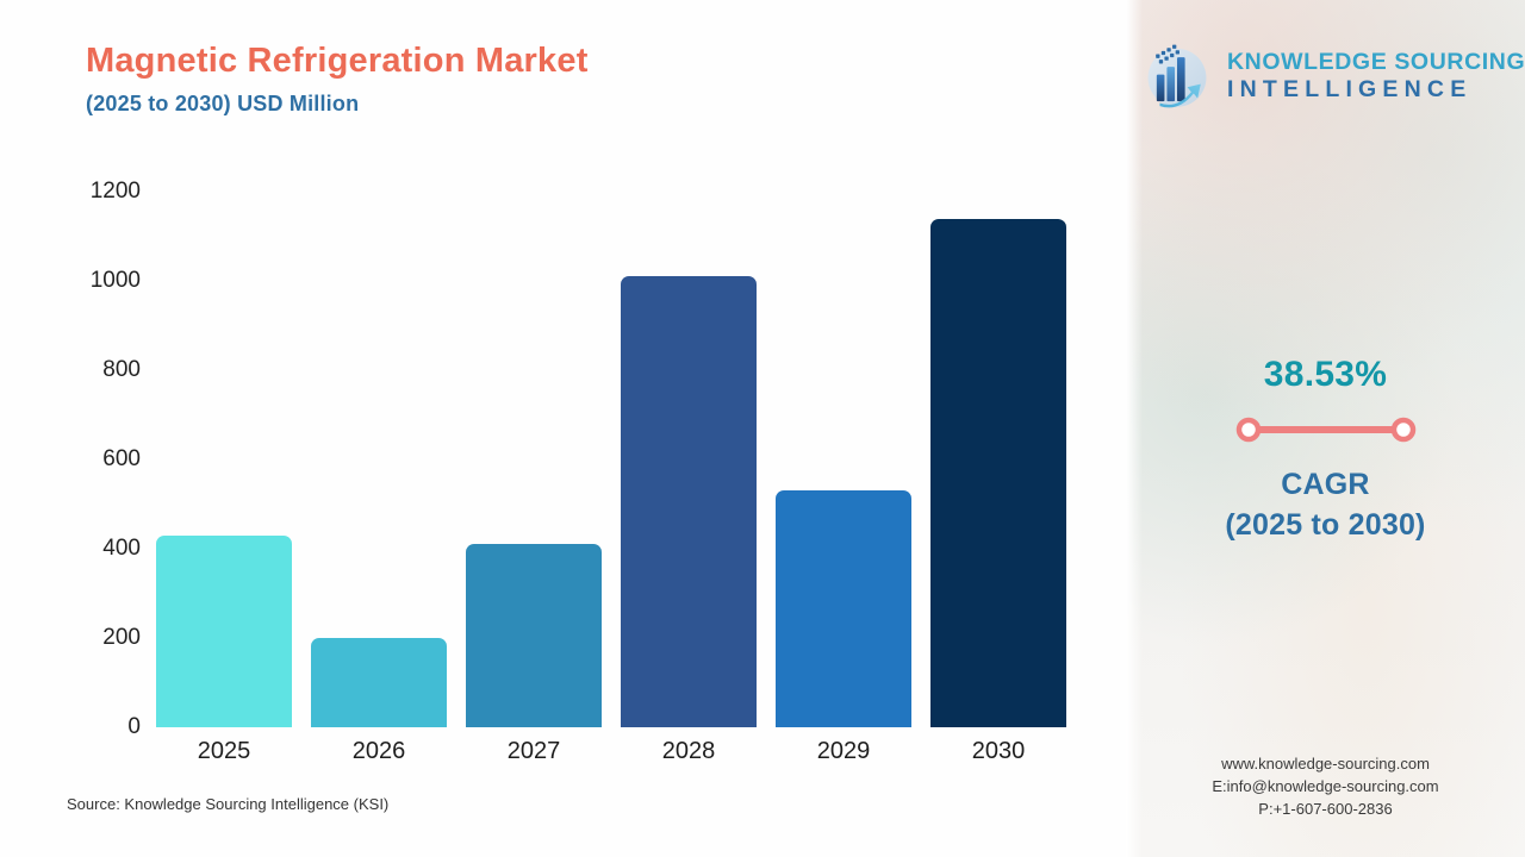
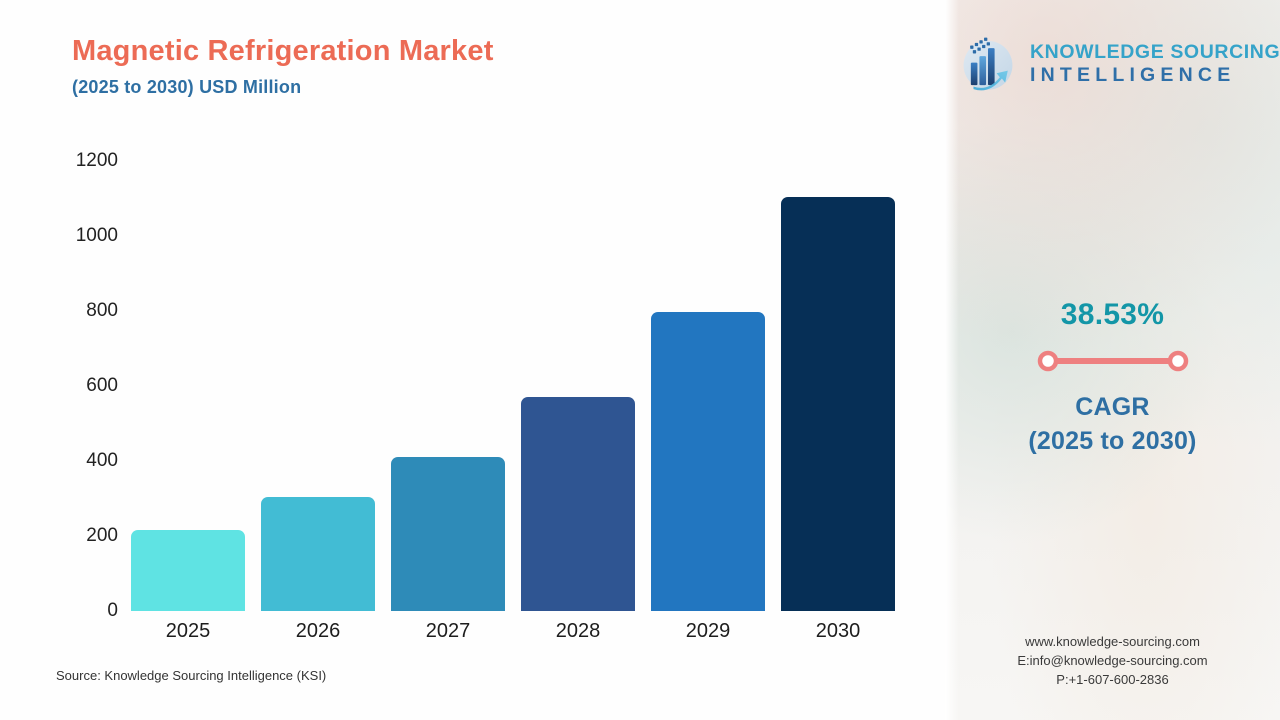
2025: 430 -> 220
2026: 200 -> 300
2028: 1010 -> 570
2029: 530 -> 800
2030: 1140 -> 1100
